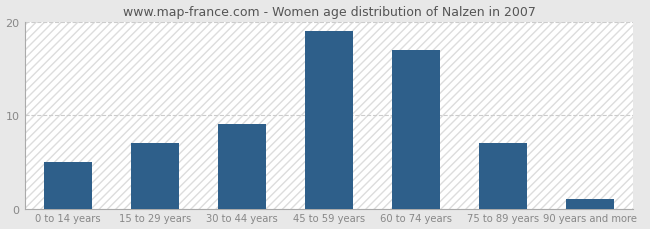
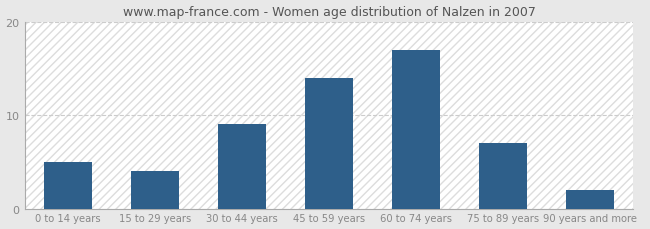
15 to 29 years: 7 -> 4
45 to 59 years: 19 -> 14
90 years and more: 1 -> 2
